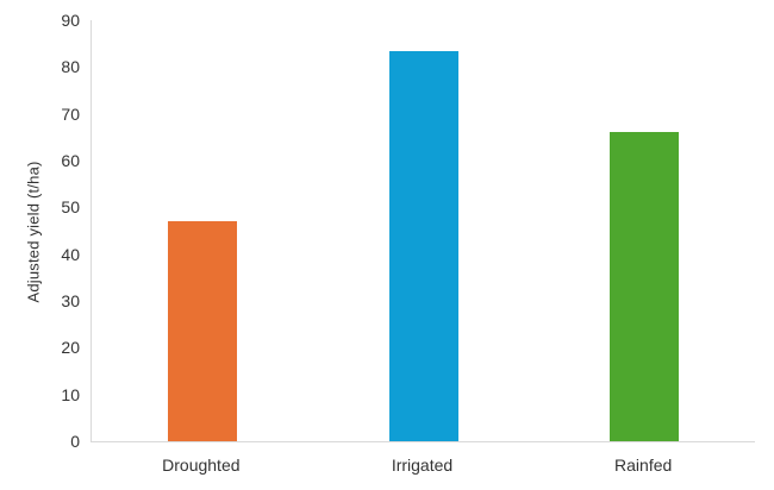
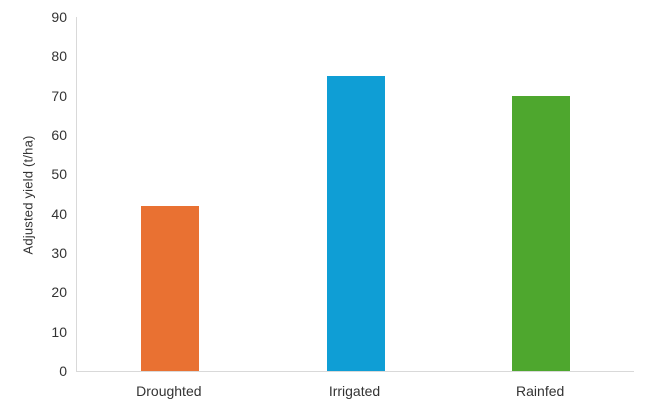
Droughted: 47 -> 42
Irrigated: 83 -> 75
Rainfed: 66 -> 70
